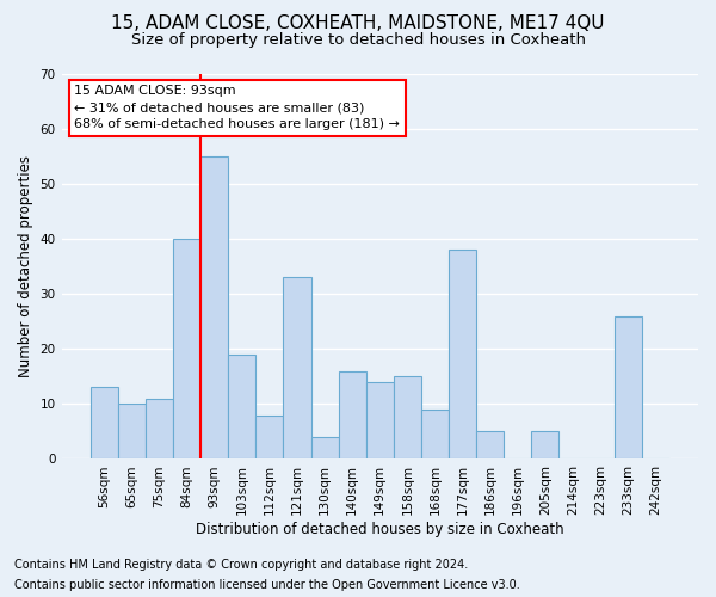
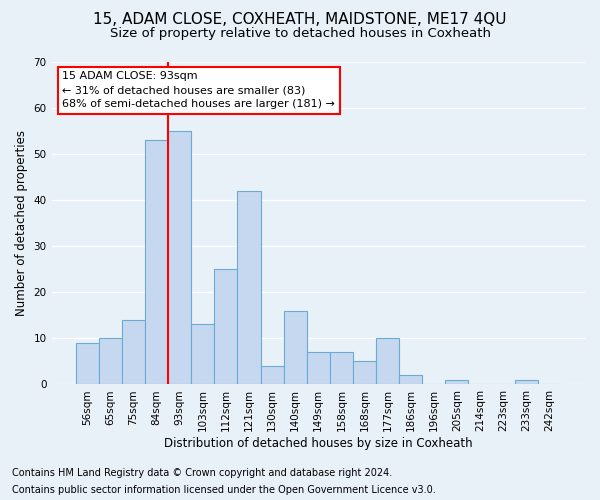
56sqm: 13 -> 9
75sqm: 11 -> 14
84sqm: 40 -> 53
103sqm: 19 -> 13
112sqm: 8 -> 25
121sqm: 33 -> 42
149sqm: 14 -> 7
158sqm: 15 -> 7
168sqm: 9 -> 5
177sqm: 38 -> 10
186sqm: 5 -> 2
205sqm: 5 -> 1
233sqm: 26 -> 1
